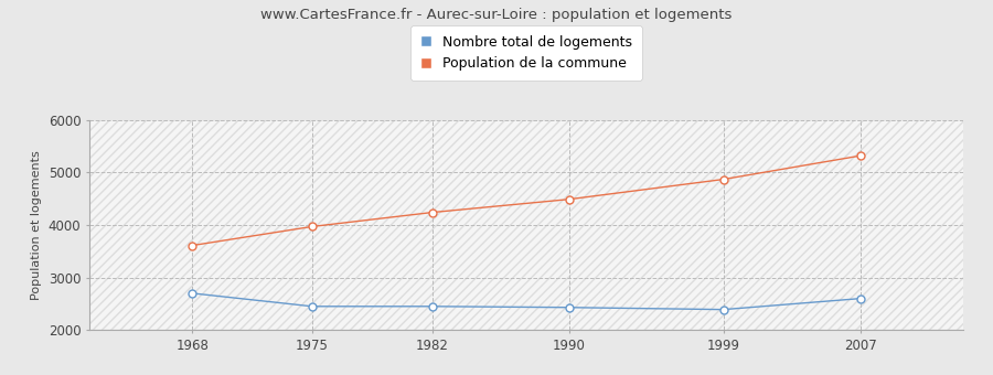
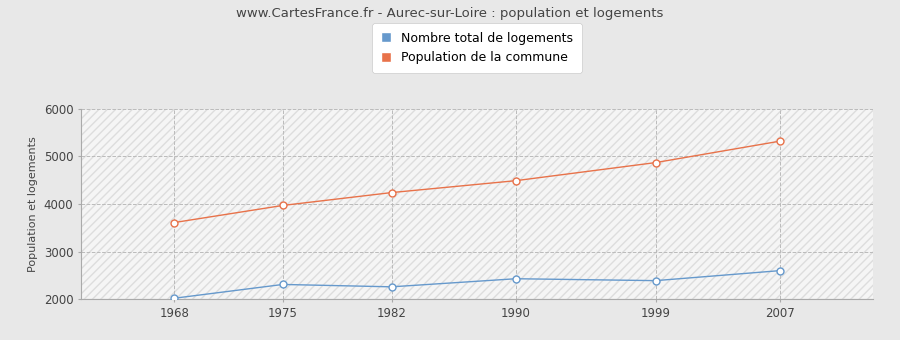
Nombre total de logements/1968: 2700 -> 2020
Nombre total de logements/1975: 2450 -> 2310
Nombre total de logements/1982: 2450 -> 2260
